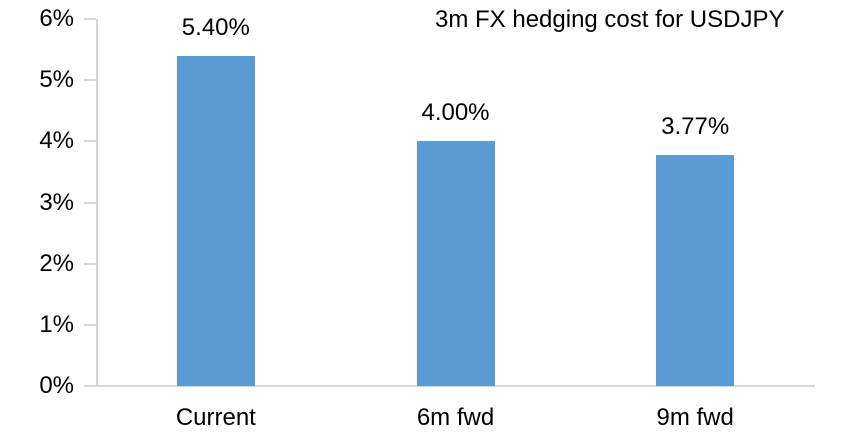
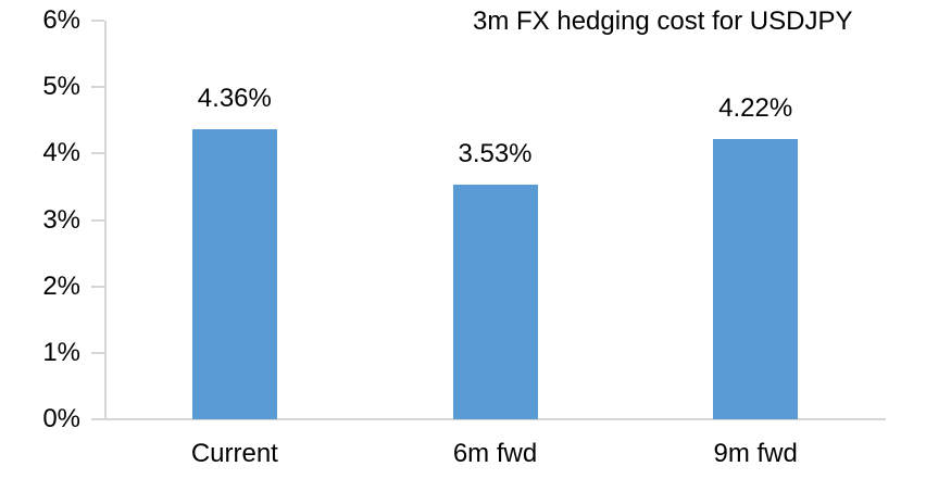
Current: 5.40% -> 4.36%
6m fwd: 4.00% -> 3.53%
9m fwd: 3.77% -> 4.22%
